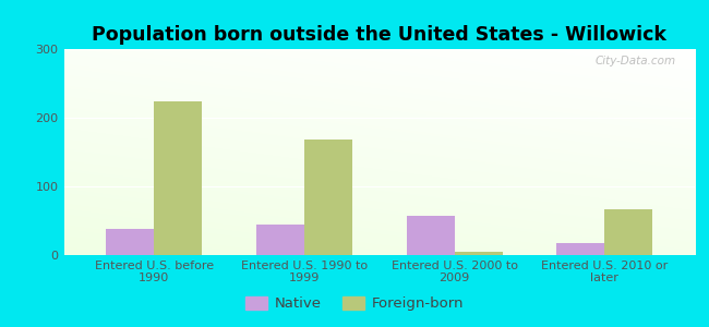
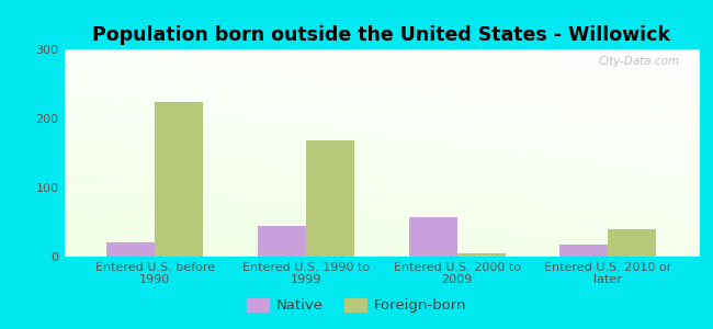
Native/Entered U.S. before 1990: 38 -> 20
Foreign-born/Entered U.S. 2010 or later: 66 -> 40
